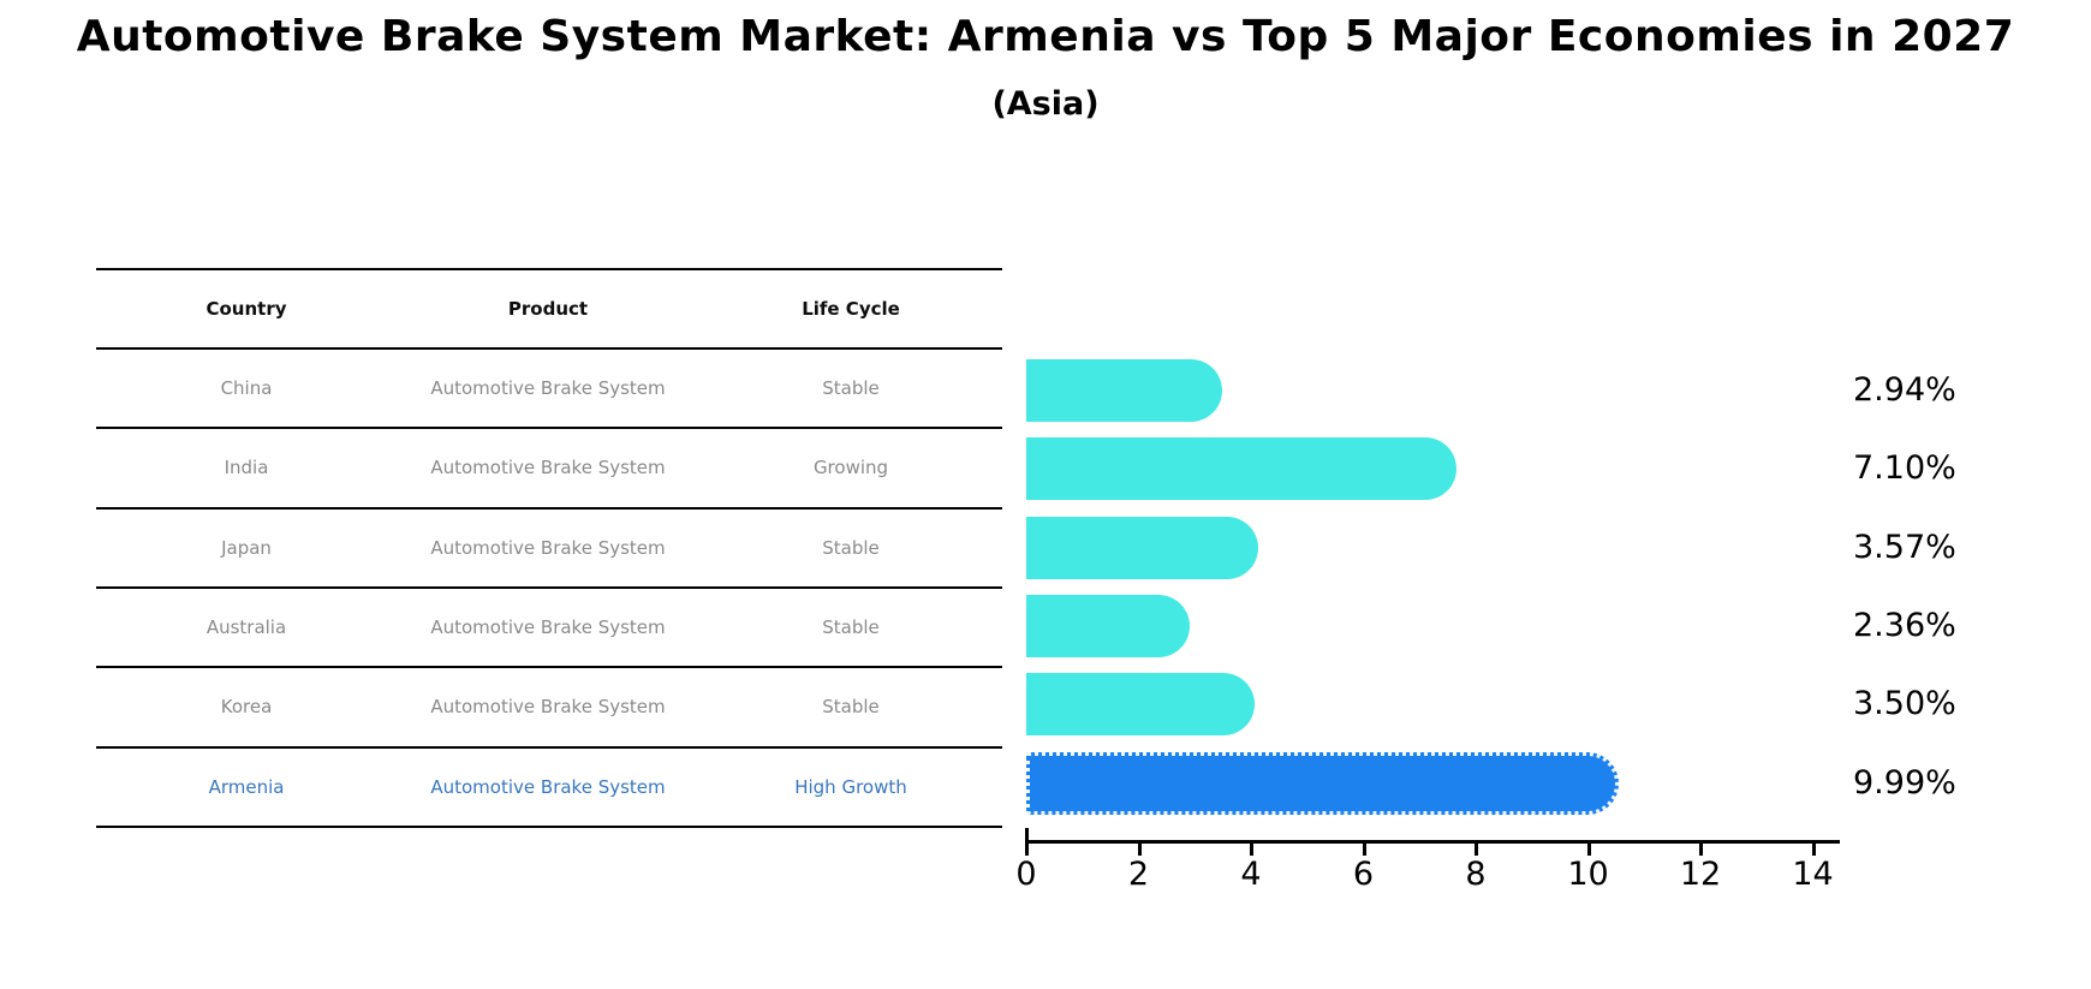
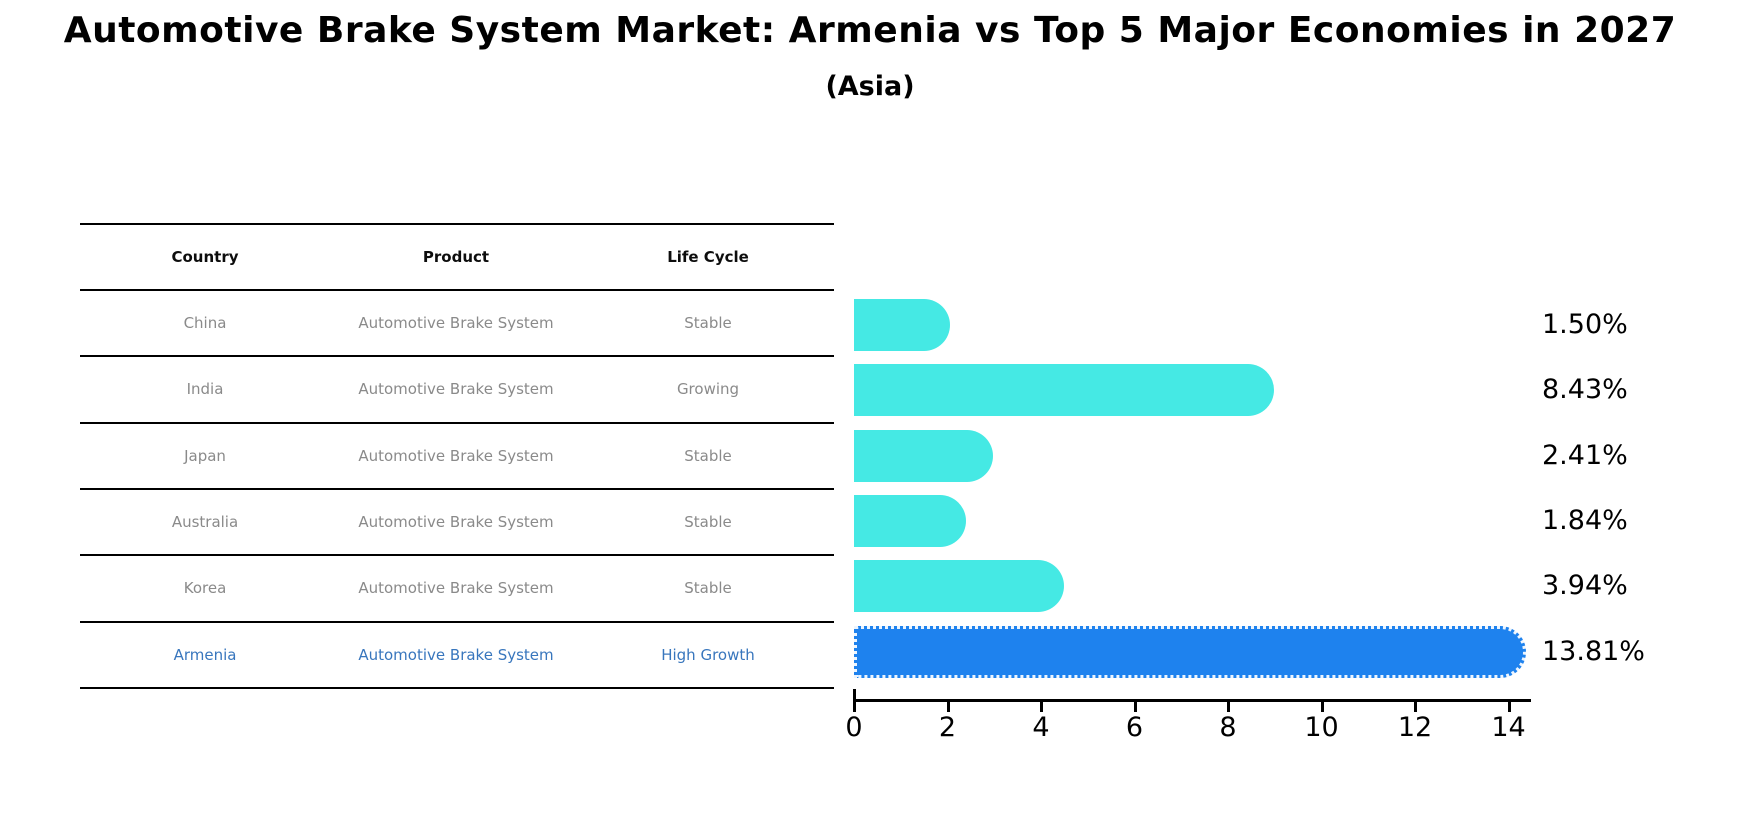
China: 2.94% -> 1.50%
India: 7.10% -> 8.43%
Japan: 3.57% -> 2.41%
Australia: 2.36% -> 1.84%
Korea: 3.50% -> 3.94%
Armenia: 9.99% -> 13.81%
